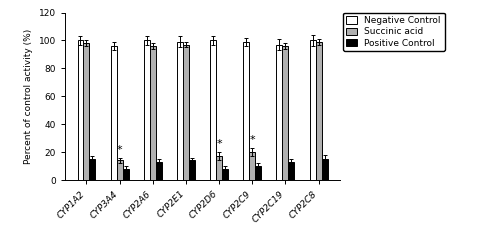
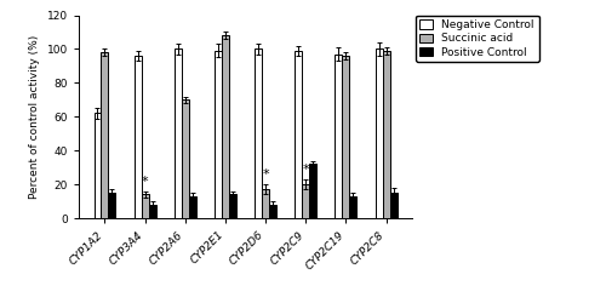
Negative Control/CYP1A2: 100 -> 62
Succinic acid/CYP2A6: 96 -> 70
Succinic acid/CYP2E1: 97 -> 108
Positive Control/CYP2C9: 10 -> 32
